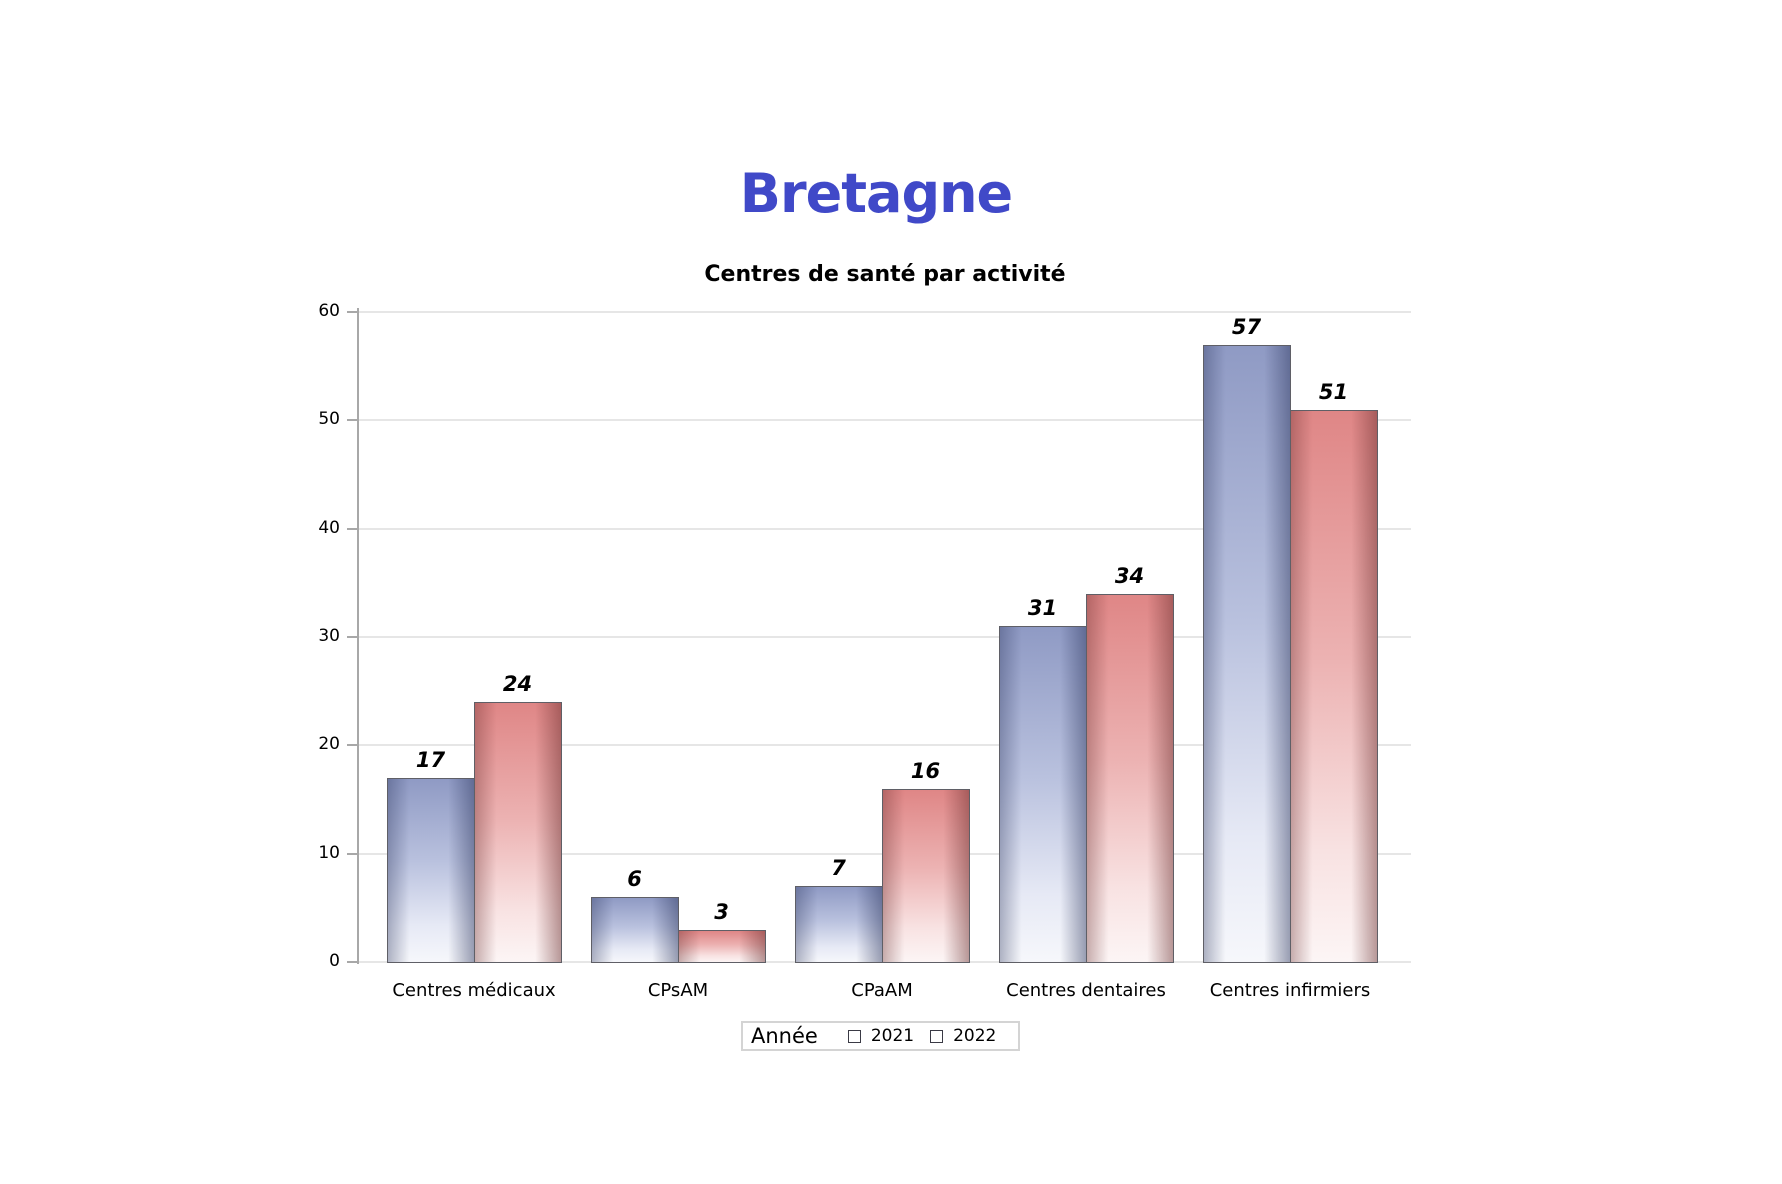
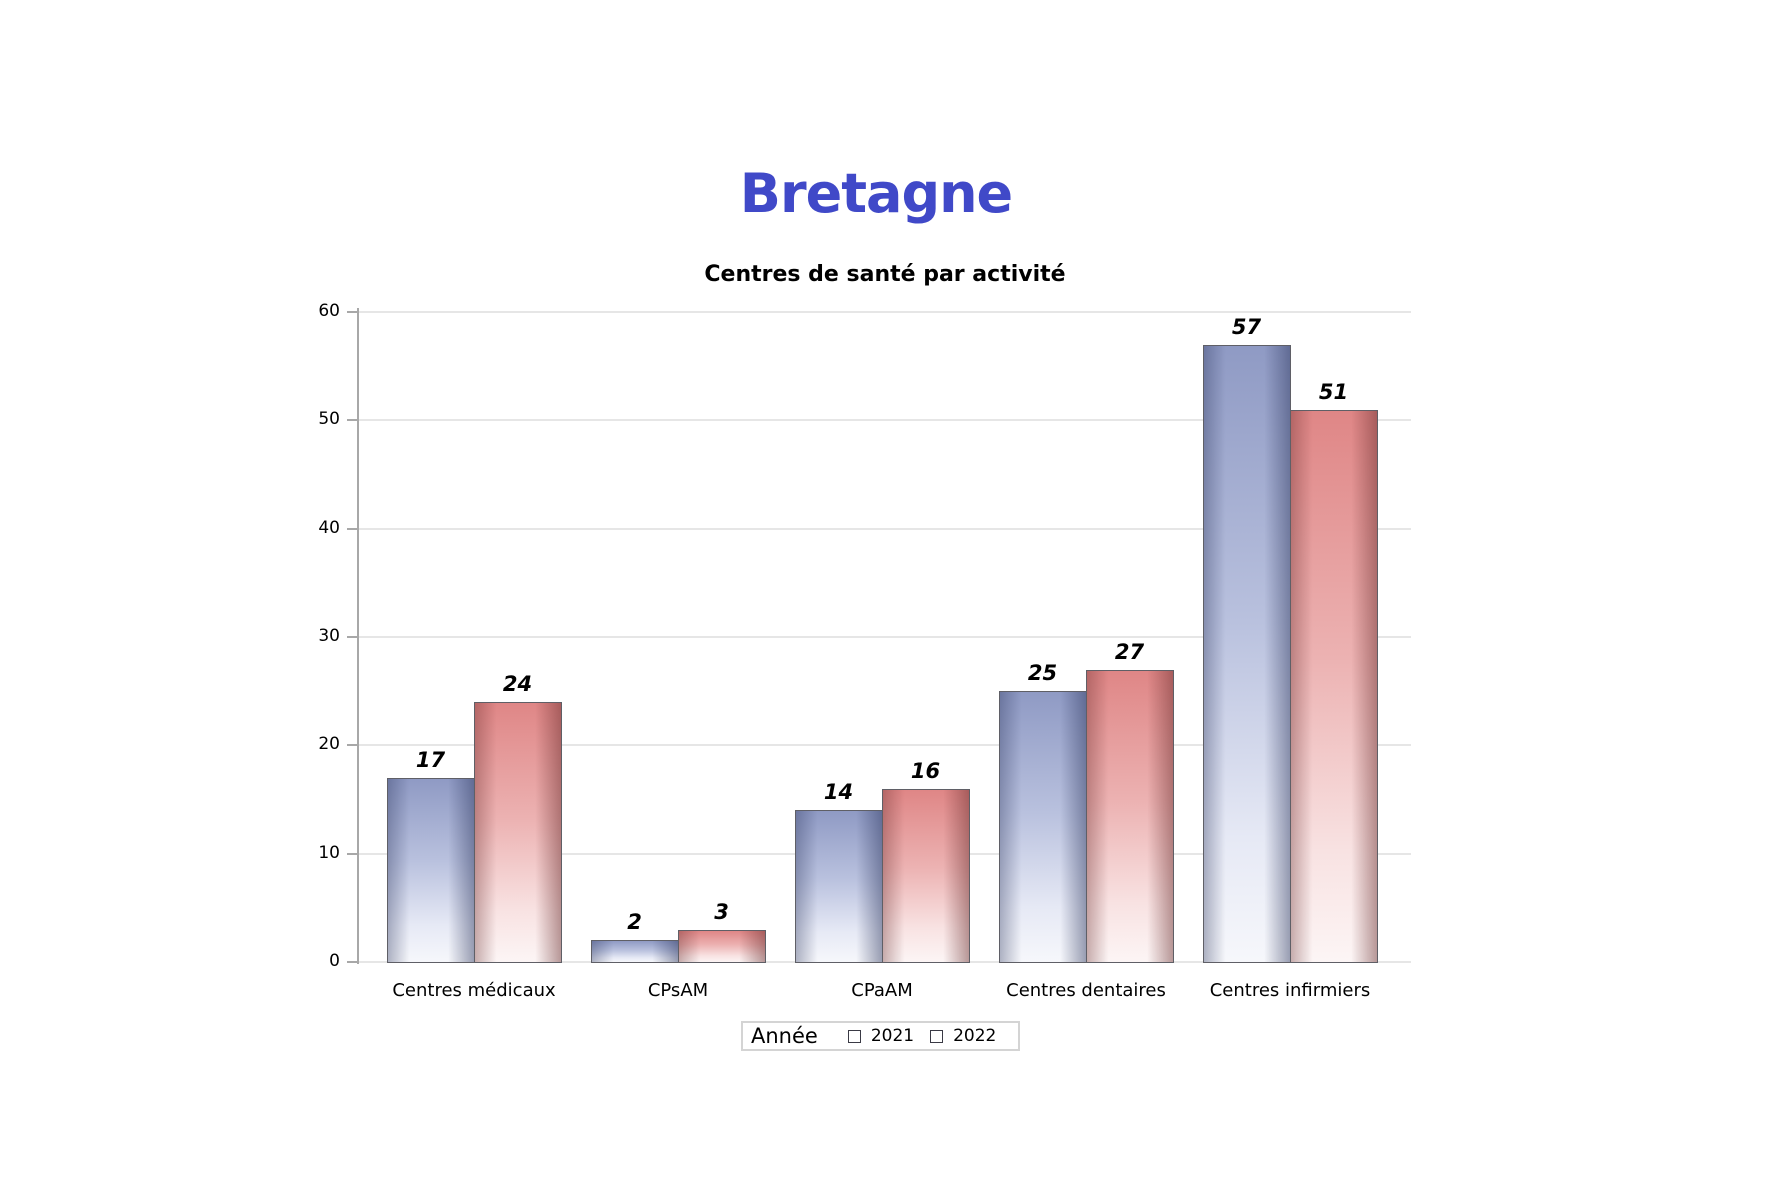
2021/CPsAM: 6 -> 2
2021/CPaAM: 7 -> 14
2021/Centres dentaires: 31 -> 25
2022/Centres dentaires: 34 -> 27
